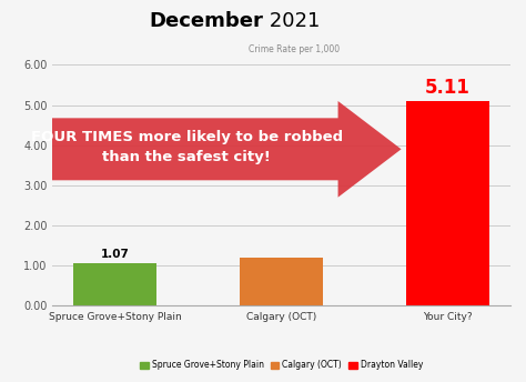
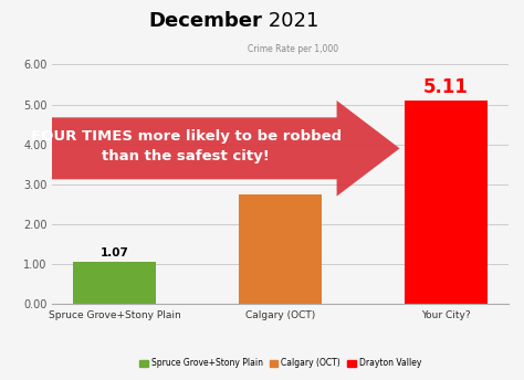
Calgary (OCT): 1.20 -> 2.75
